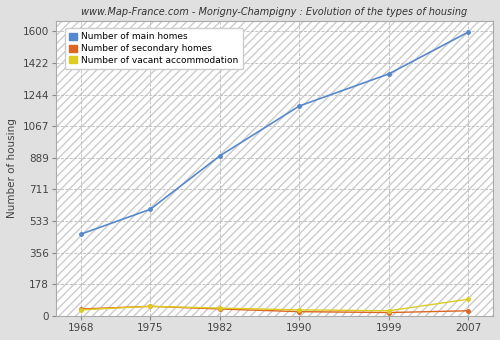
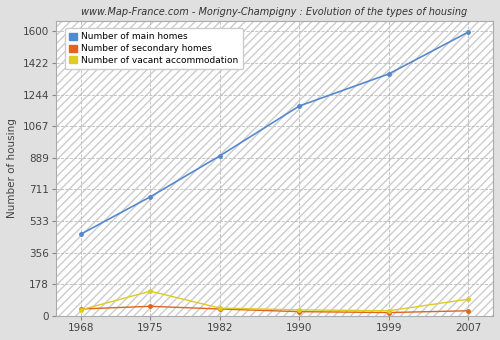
Number of main homes/1975: 600 -> 670
Number of vacant accommodation/1975: 60 -> 140
